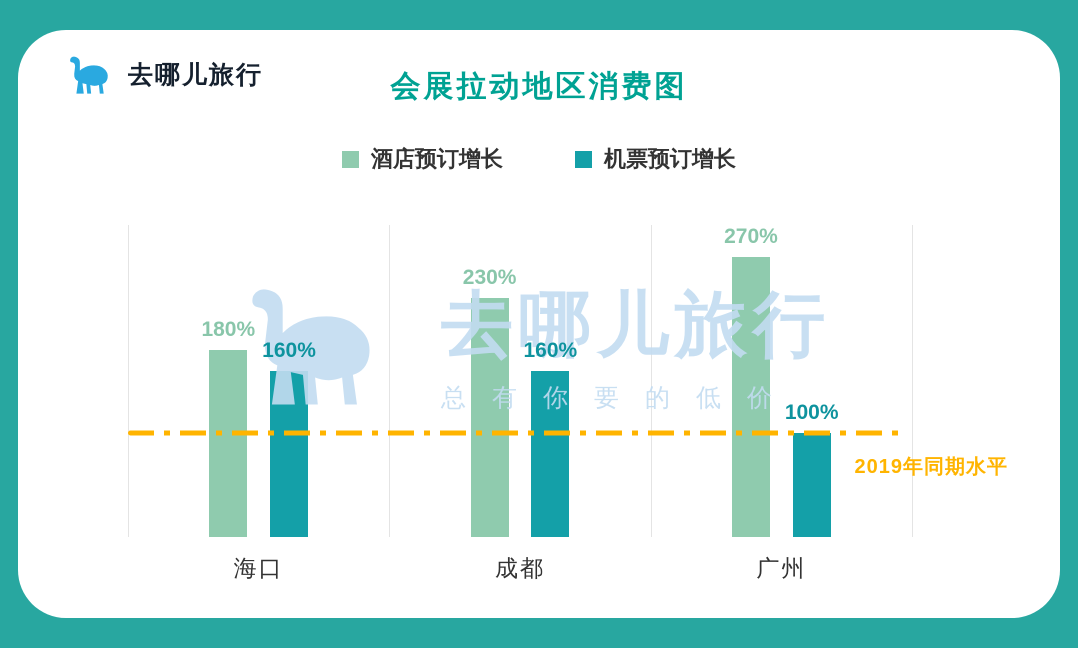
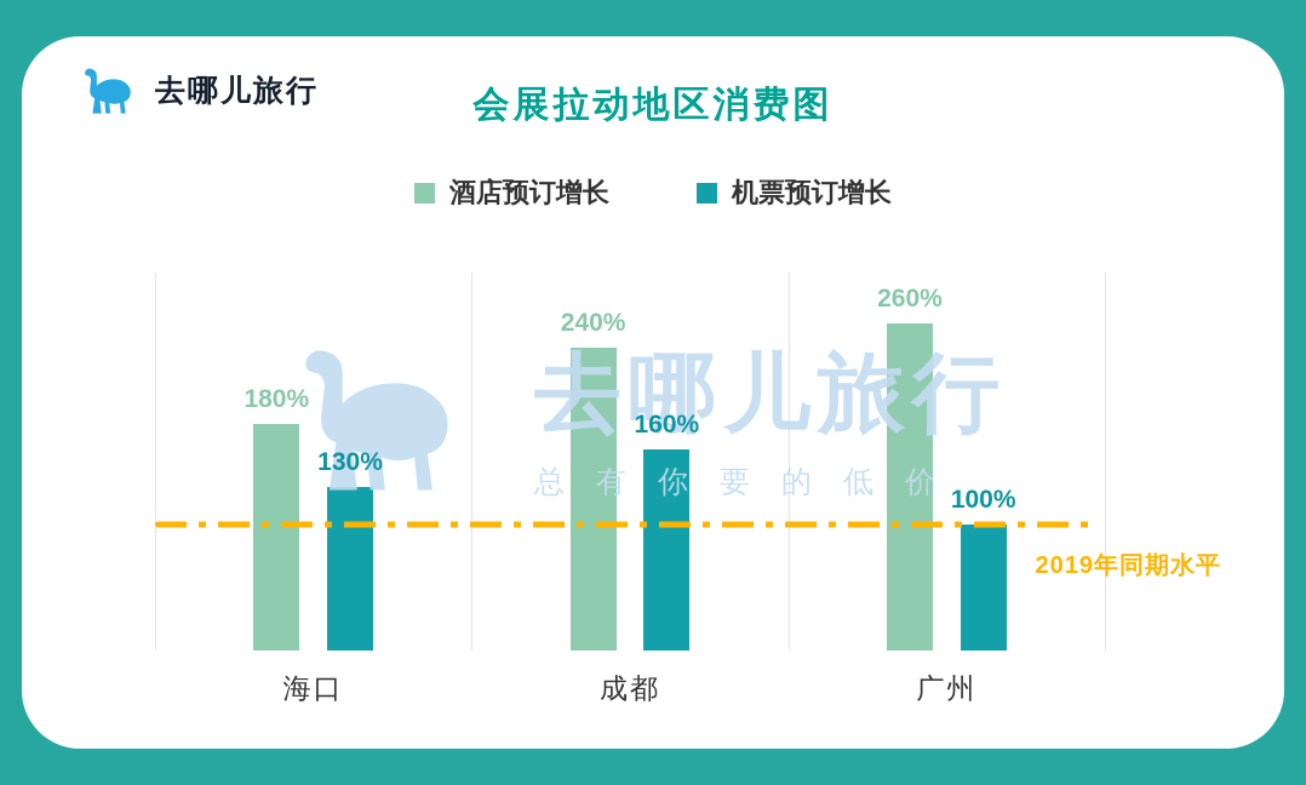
机票预订增长/海口: 160% -> 130%
酒店预订增长/成都: 230% -> 240%
酒店预订增长/广州: 270% -> 260%
